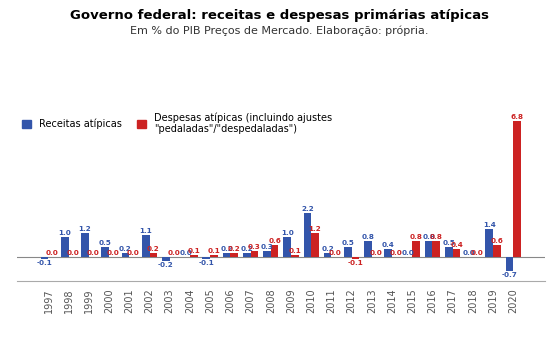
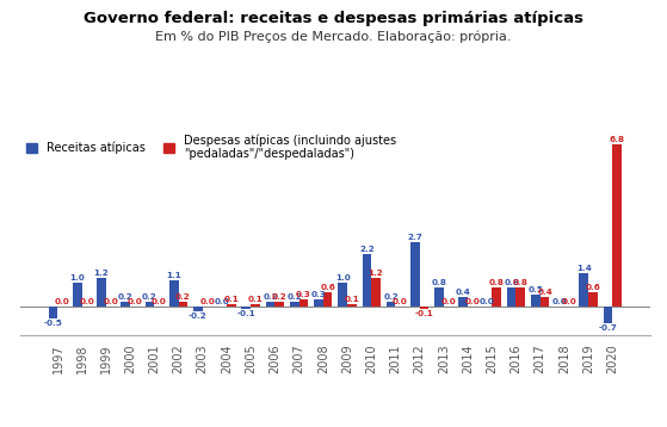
Receitas atípicas/1997: -0.1 -> -0.5
Receitas atípicas/2000: 0.5 -> 0.2
Receitas atípicas/2012: 0.5 -> 2.7
